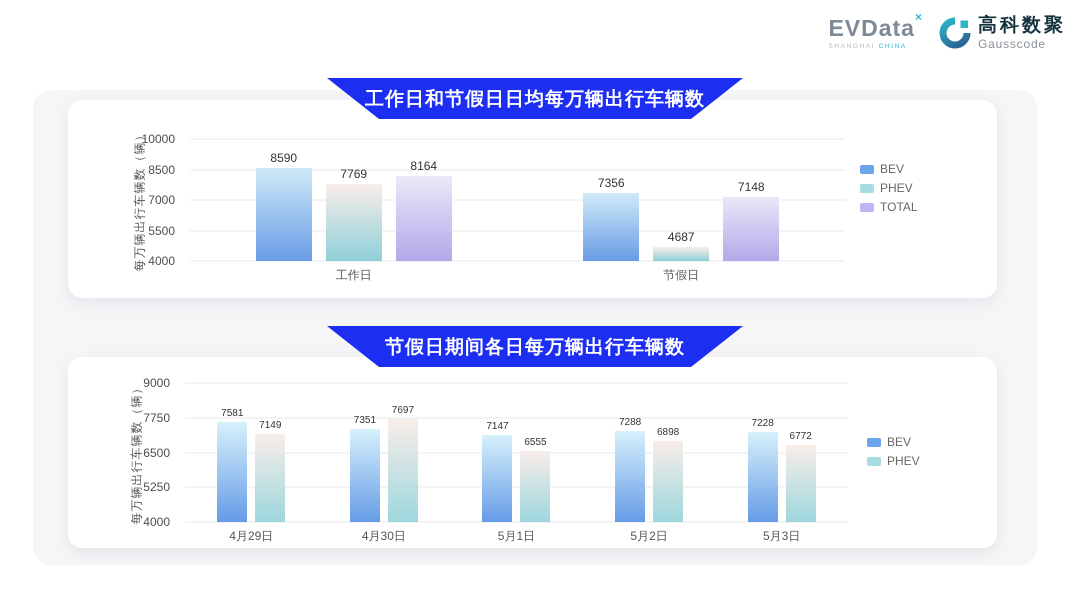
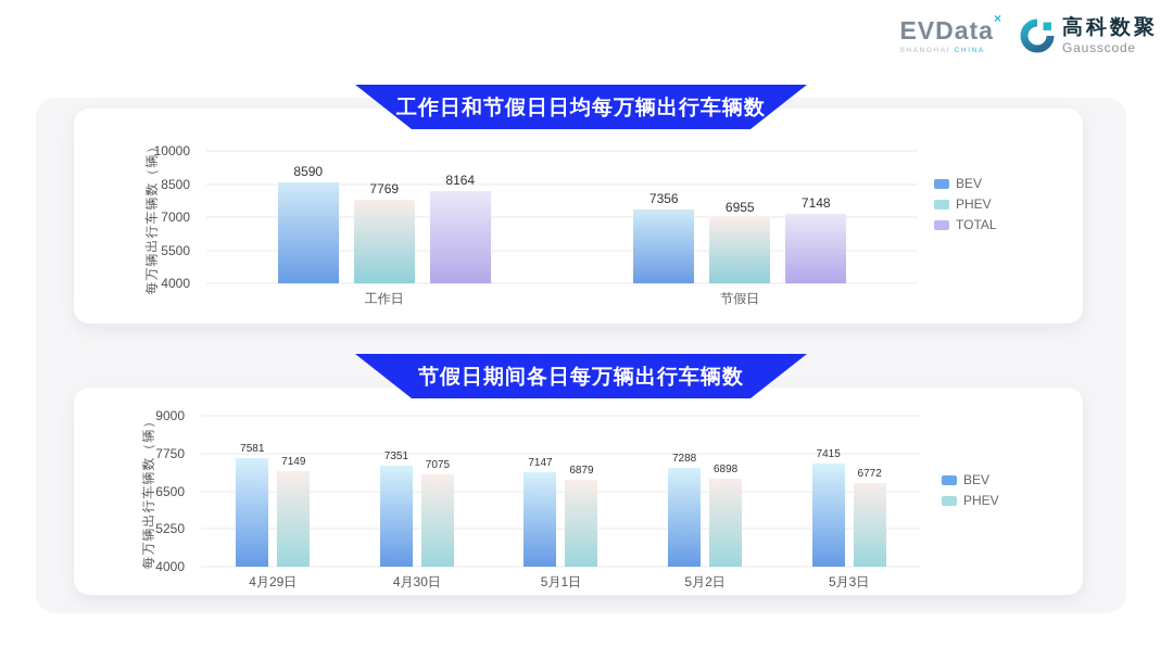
工作日和节假日日均每万辆出行车辆数/PHEV/节假日: 4687 -> 6955
节假日期间各日每万辆出行车辆数/PHEV/4月30日: 7697 -> 7075
节假日期间各日每万辆出行车辆数/PHEV/5月1日: 6555 -> 6879
节假日期间各日每万辆出行车辆数/BEV/5月3日: 7228 -> 7415
